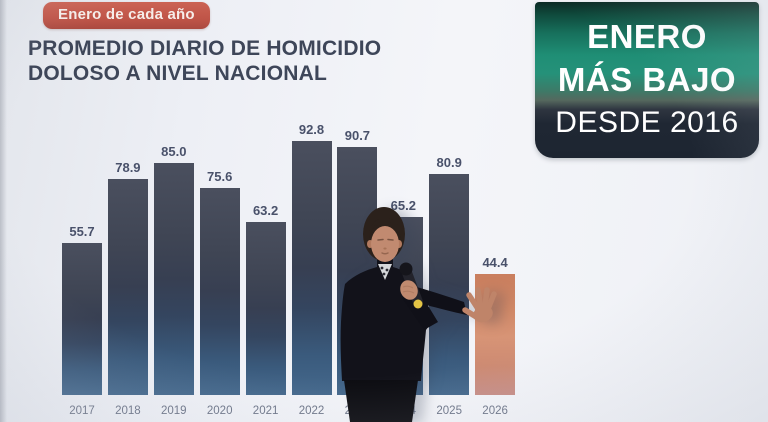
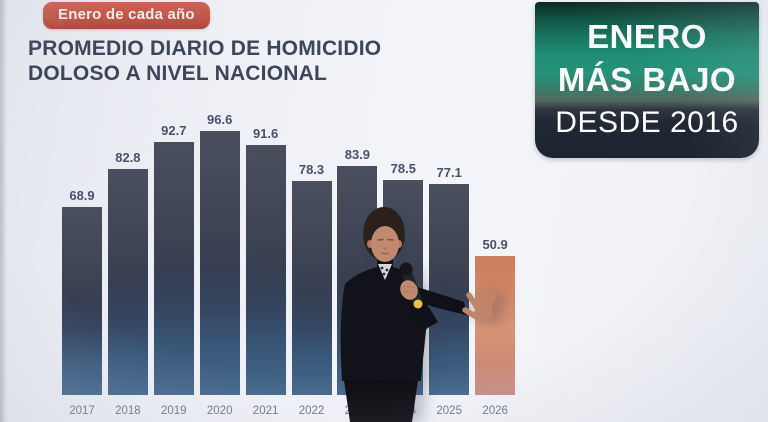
2017: 55.7 -> 68.9
2018: 78.9 -> 82.8
2019: 85.0 -> 92.7
2020: 75.6 -> 96.6
2021: 63.2 -> 91.6
2022: 92.8 -> 78.3
2023: 90.7 -> 83.9
2024: 65.2 -> 78.5
2025: 80.9 -> 77.1
2026: 44.4 -> 50.9
